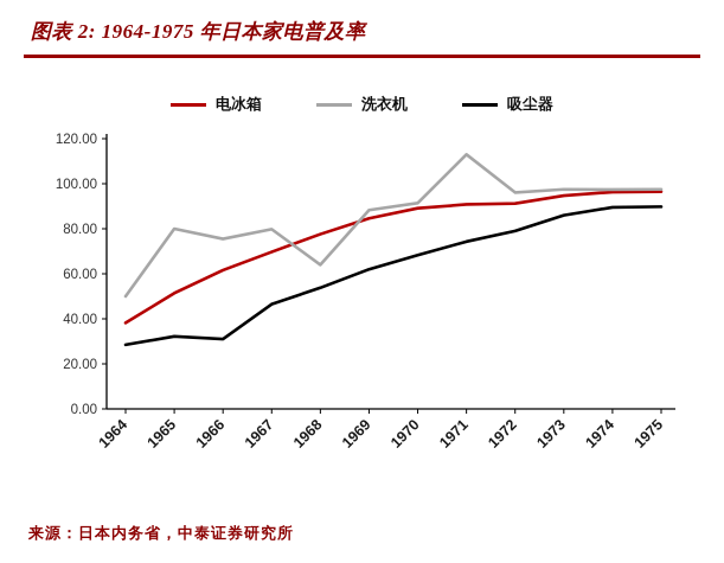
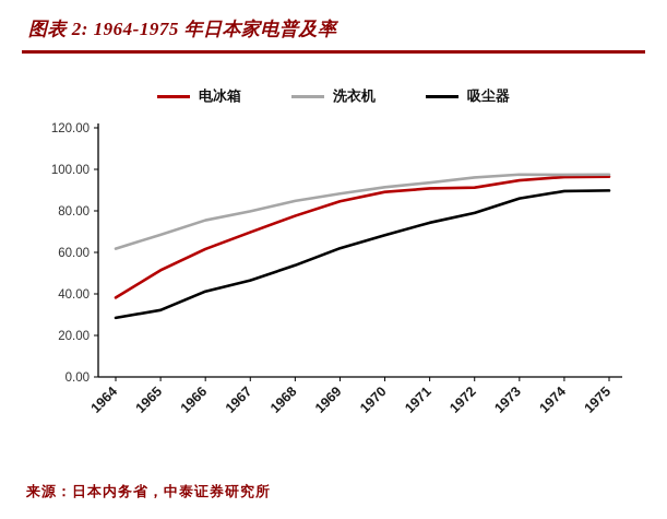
洗衣机/1964: 50 -> 62
洗衣机/1965: 80 -> 68
吸尘器/1966: 31 -> 41
洗衣机/1968: 64 -> 85
洗衣机/1971: 113 -> 94
